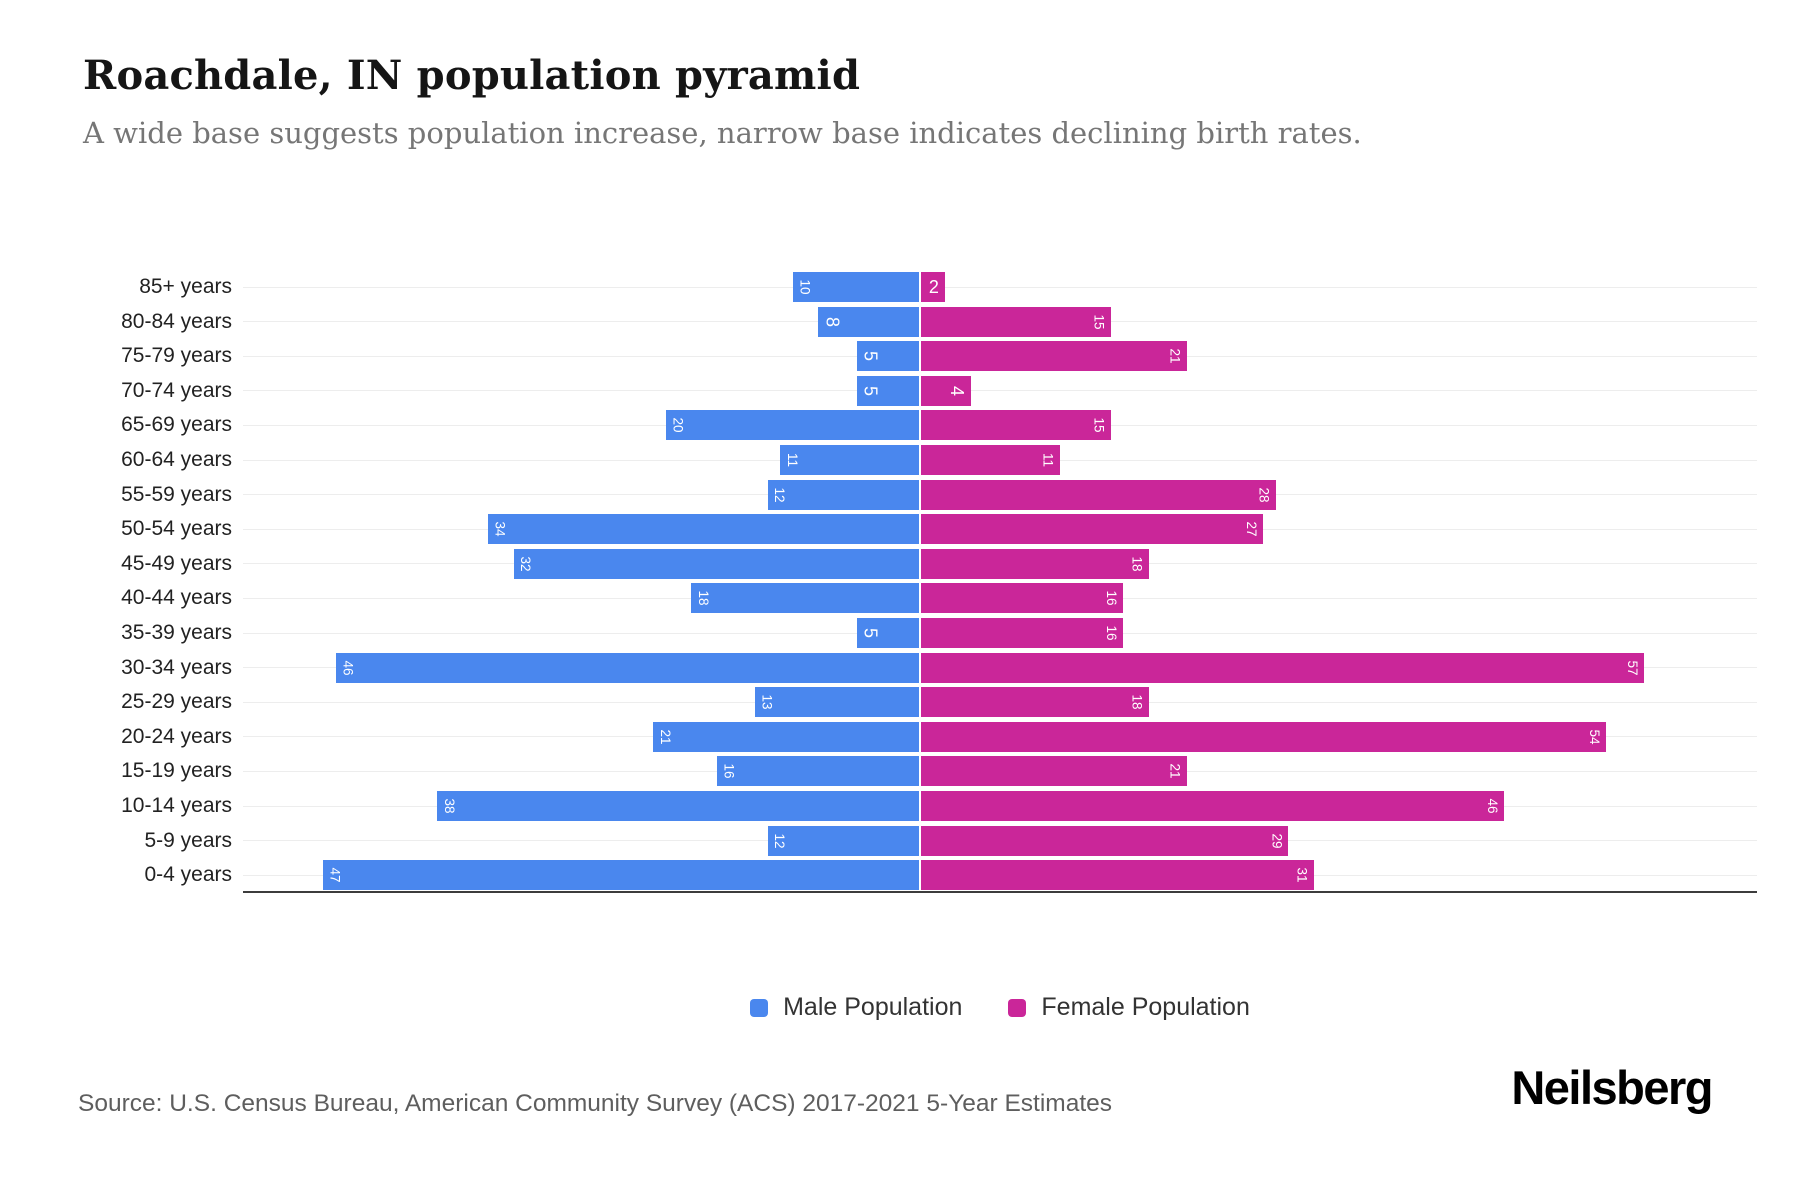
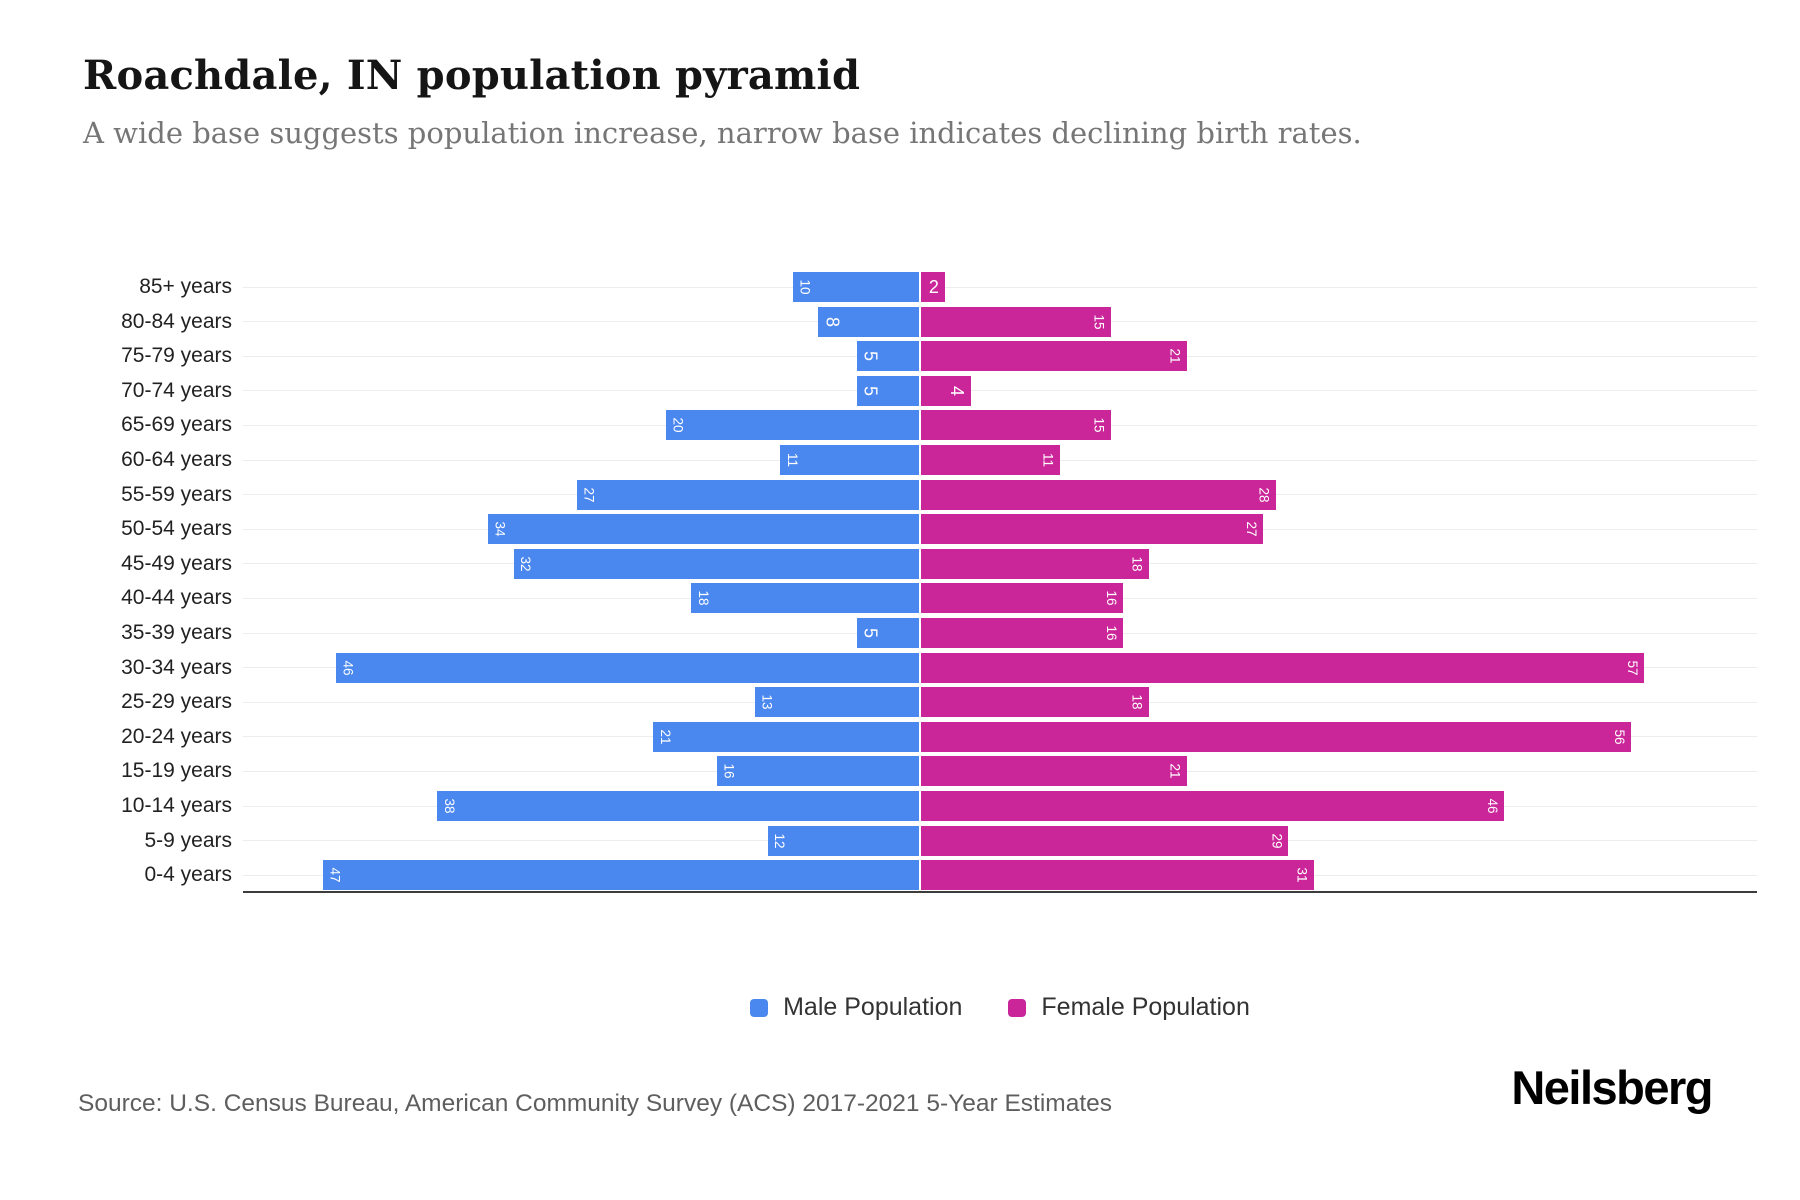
Male Population/55-59 years: 12 -> 27
Female Population/20-24 years: 54 -> 56
